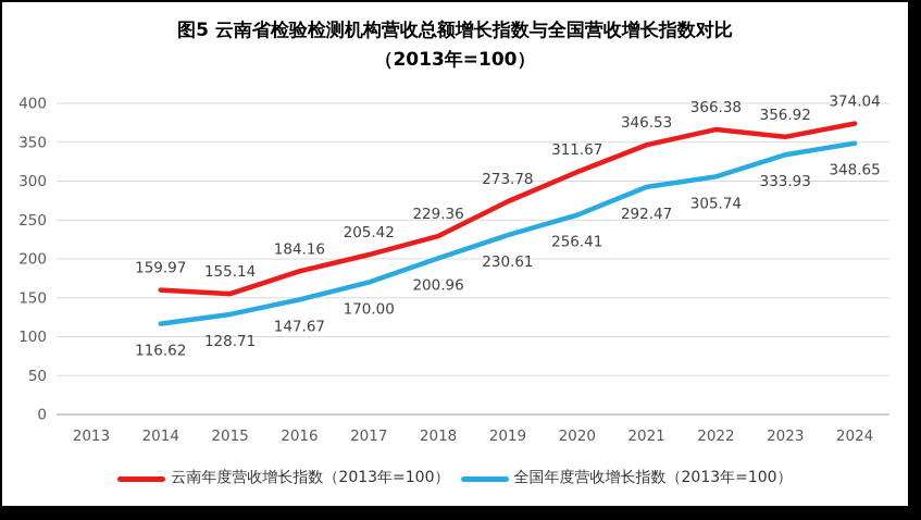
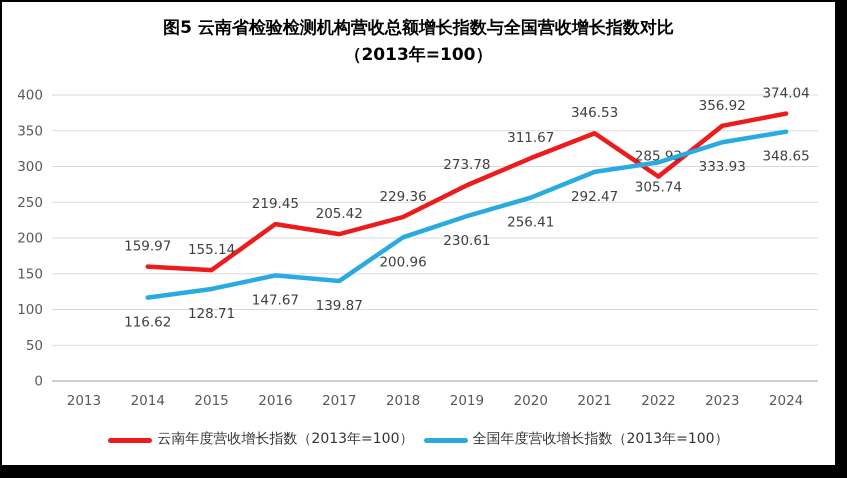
云南年度营收增长指数（2013年=100）/2016: 184.16 -> 219.45
全国年度营收增长指数（2013年=100）/2017: 170.00 -> 139.87
云南年度营收增长指数（2013年=100）/2022: 366.38 -> 285.93
